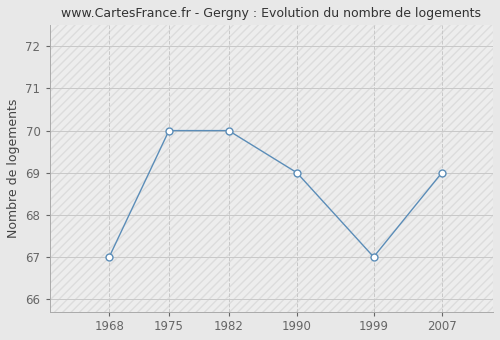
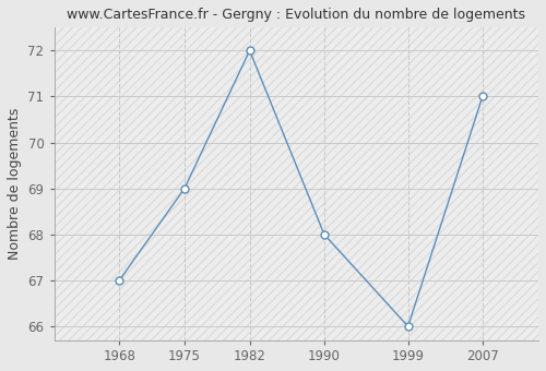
1975: 70 -> 69
1982: 70 -> 72
1990: 69 -> 68
1999: 67 -> 66
2007: 69 -> 71
